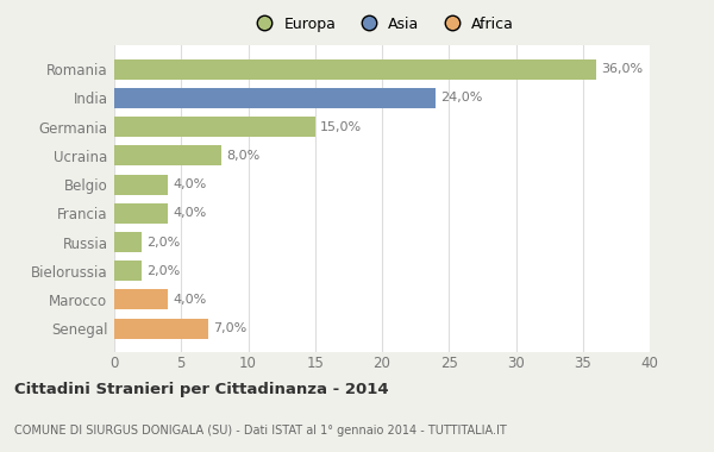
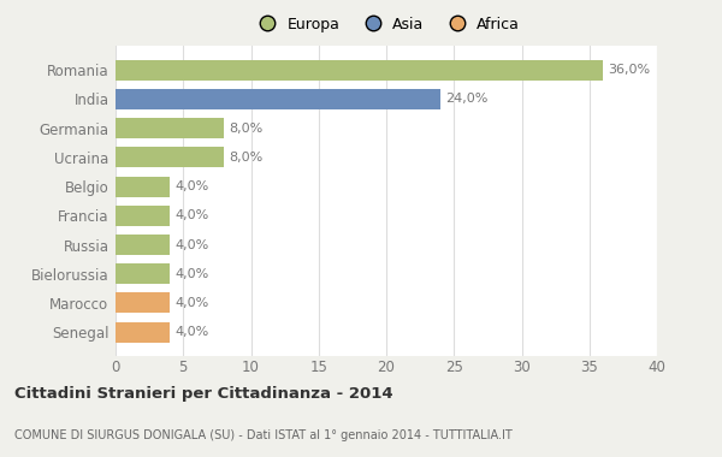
Germania: 15,0% -> 8,0%
Russia: 2,0% -> 4,0%
Bielorussia: 2,0% -> 4,0%
Senegal: 7,0% -> 4,0%
